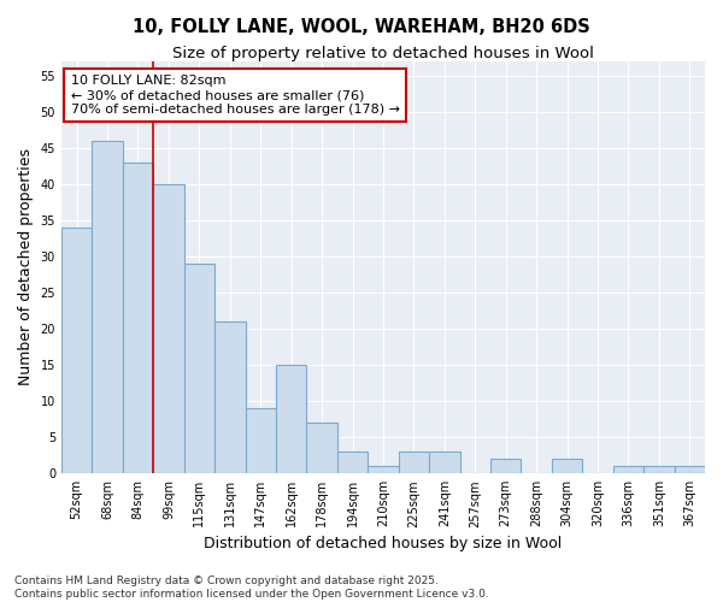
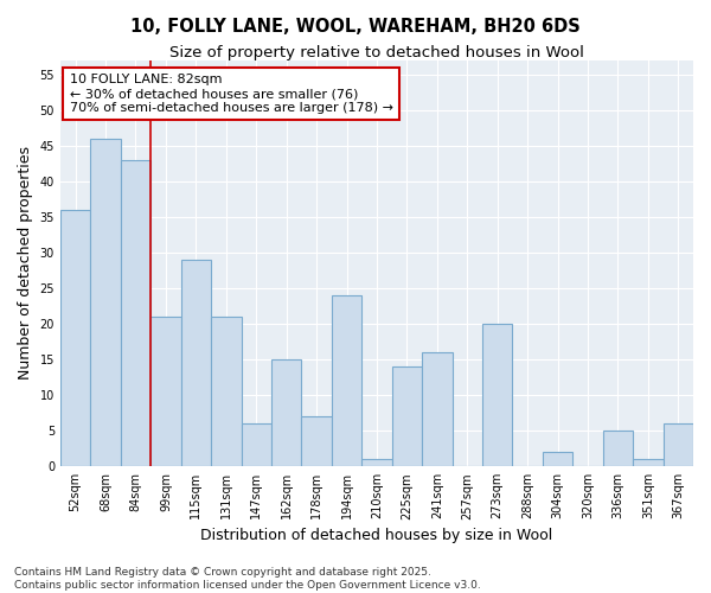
52sqm: 34 -> 36
99sqm: 40 -> 21
147sqm: 9 -> 6
194sqm: 3 -> 24
225sqm: 3 -> 14
241sqm: 3 -> 16
273sqm: 2 -> 20
336sqm: 1 -> 5
367sqm: 1 -> 6
